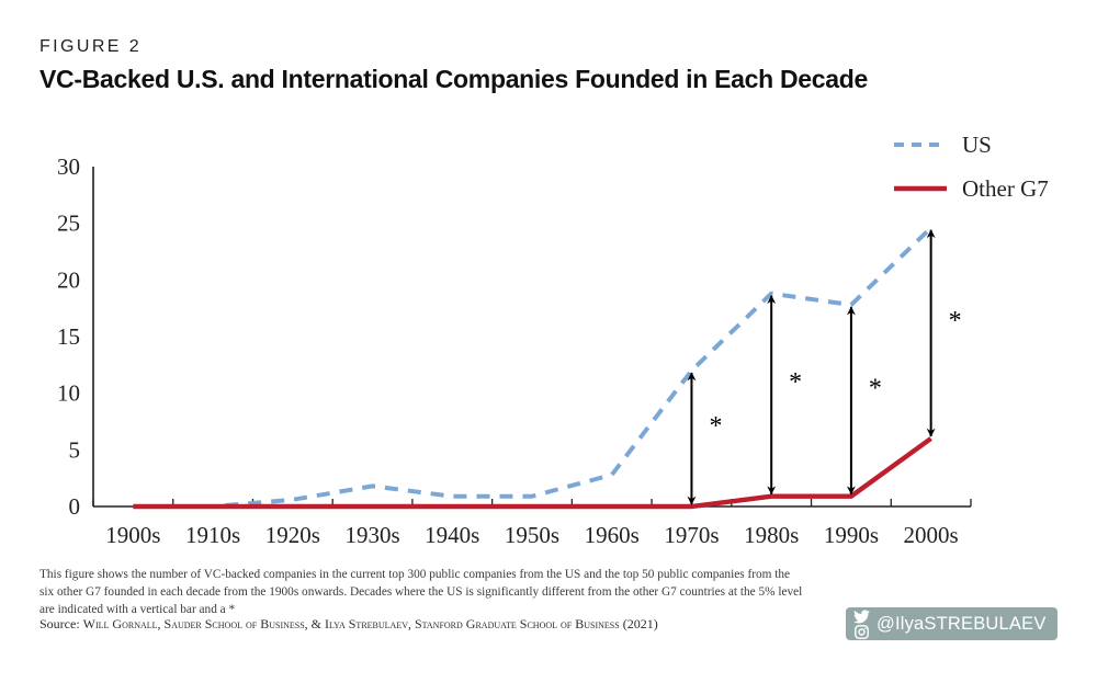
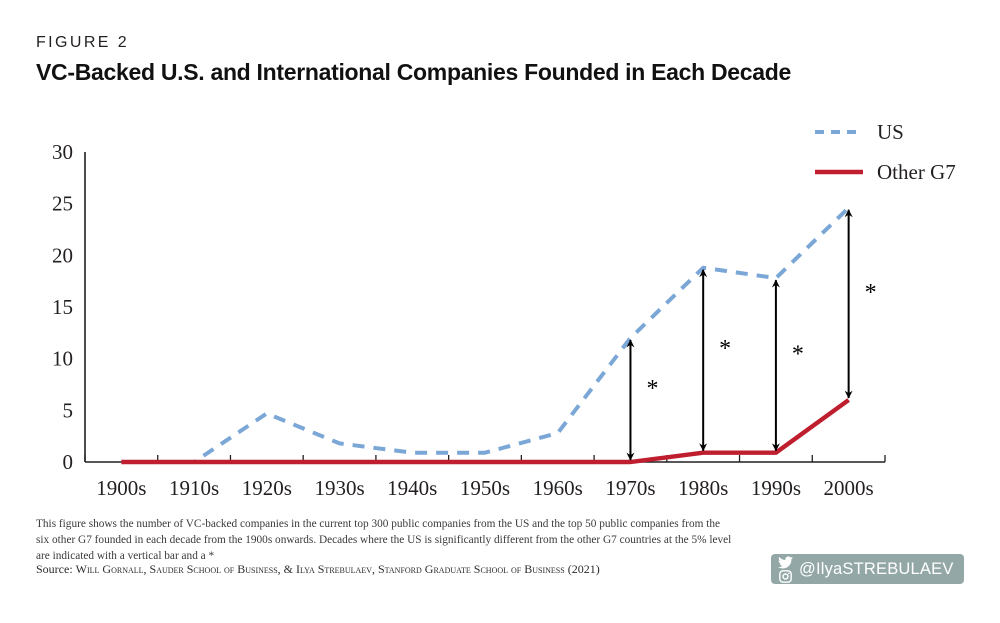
US/1920s: 0.6 -> 4.7
